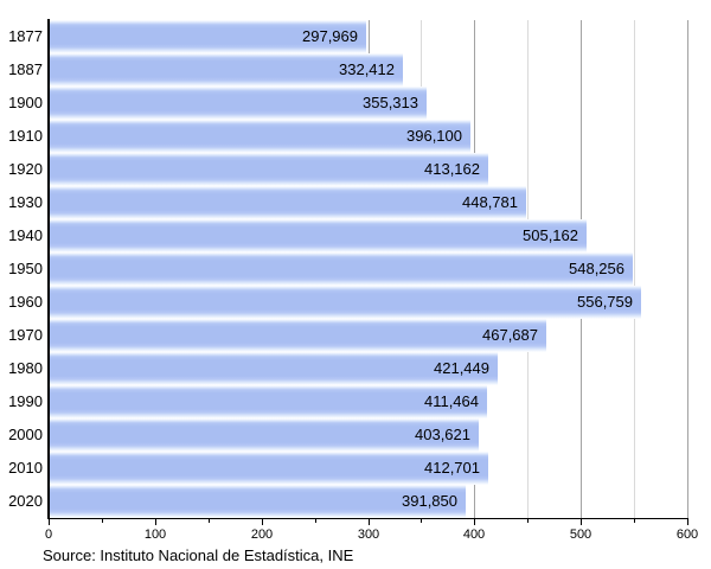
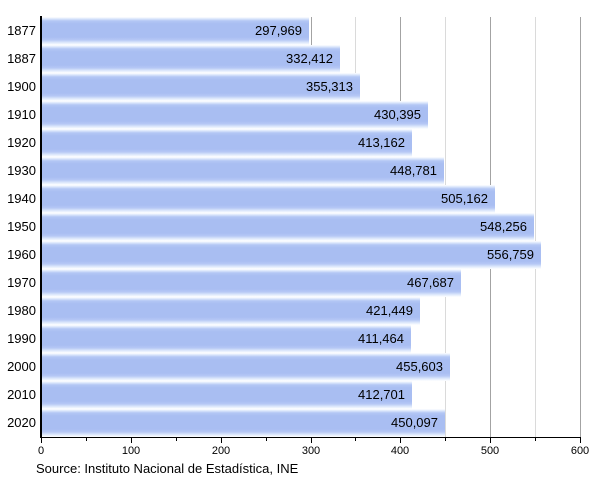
1910: 396,100 -> 430,395
2000: 403,621 -> 455,603
2020: 391,850 -> 450,097
